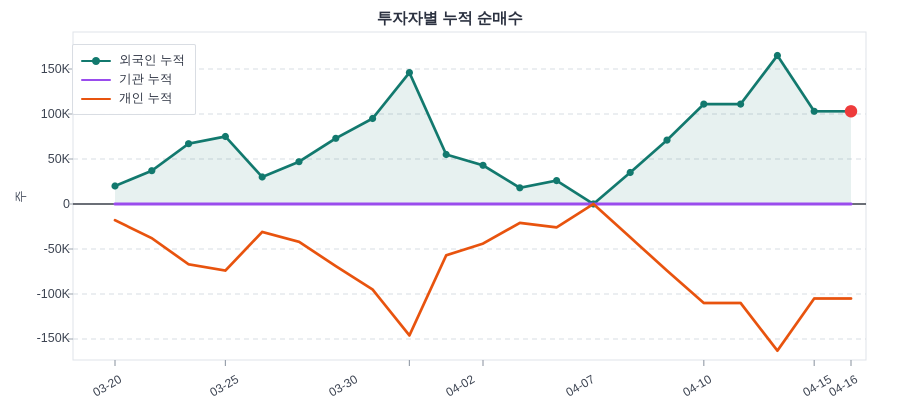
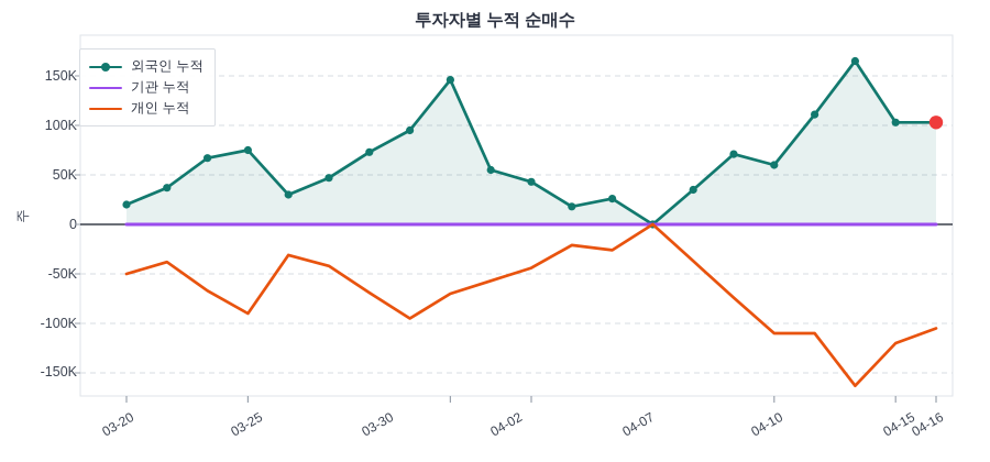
개인 누적/03-20: -20K -> -50K
개인 누적/03-25: -70K -> -90K
개인 누적/03-30: -150K -> -70K
외국인 누적/04-10: 110K -> 60K
개인 누적/04-15: -100K -> -120K
